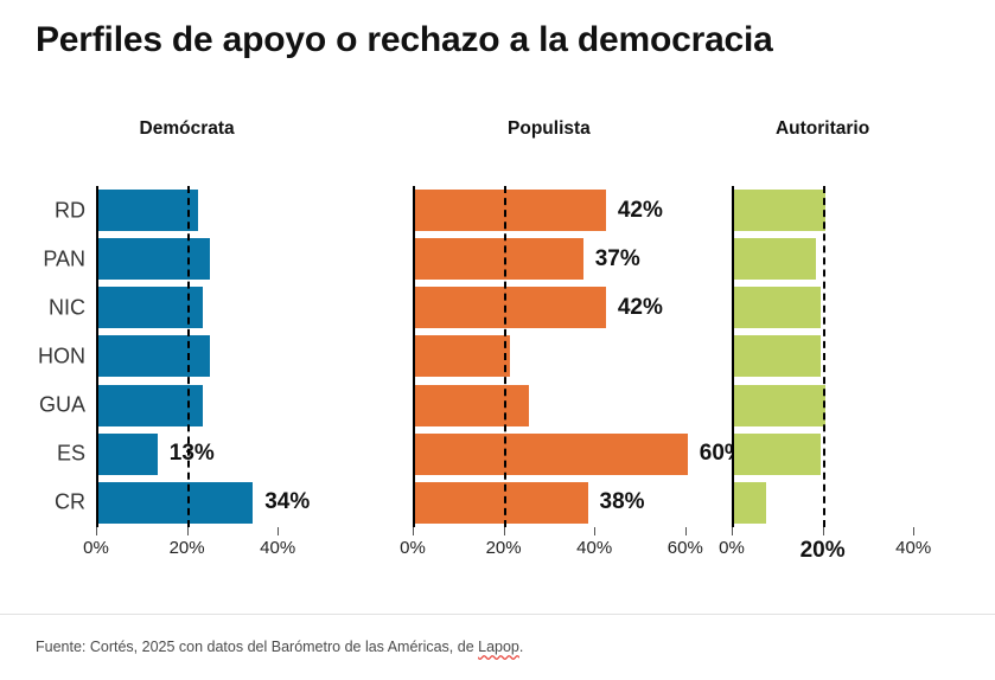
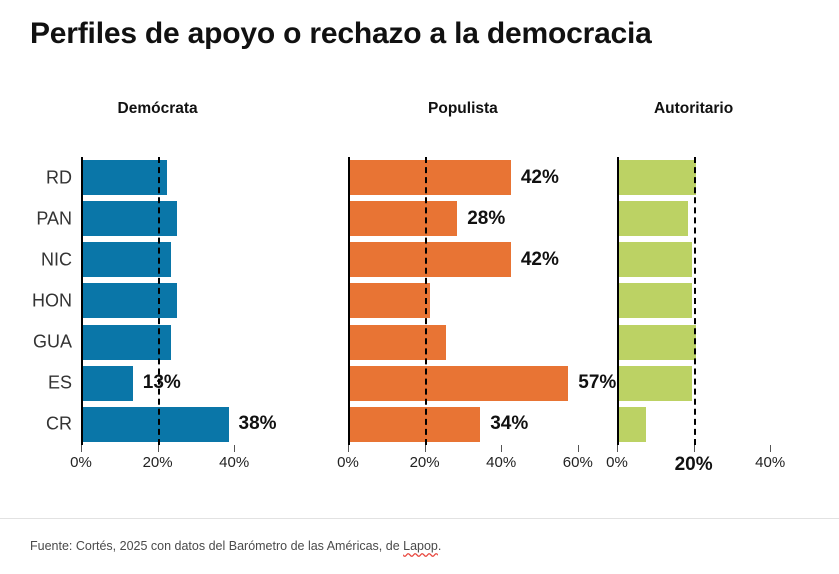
Demócrata/CR: 34% -> 38%
Populista/PAN: 37% -> 28%
Populista/ES: 60% -> 57%
Populista/CR: 38% -> 34%
